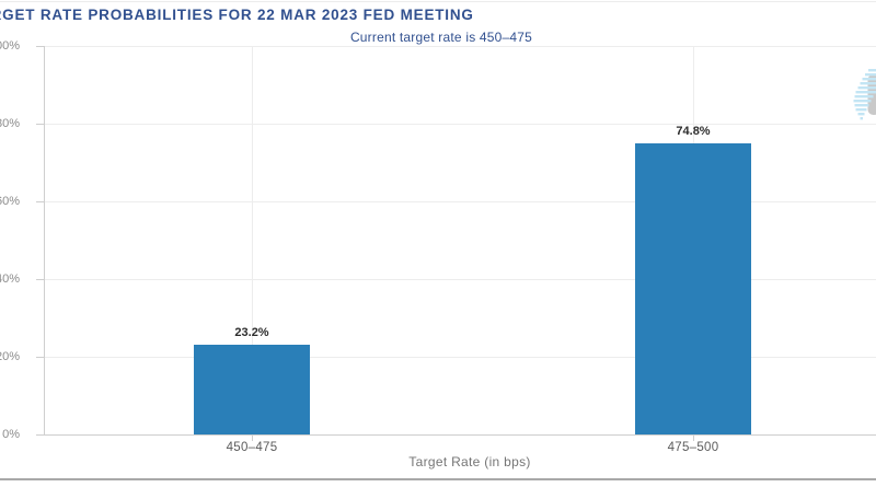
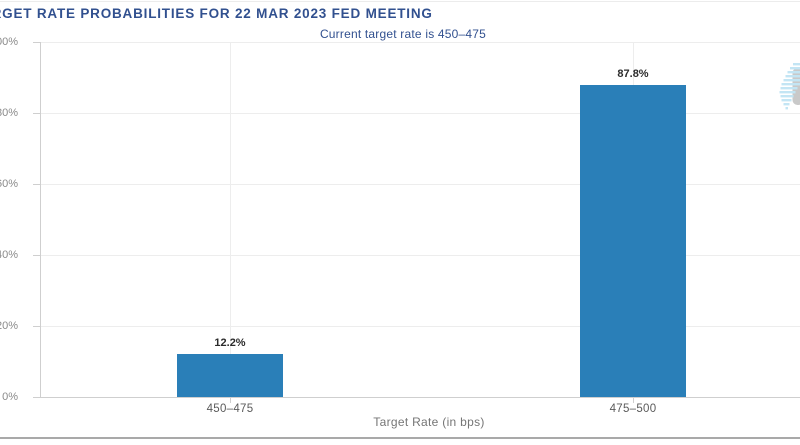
450–475: 23.2% -> 12.2%
475–500: 74.8% -> 87.8%
